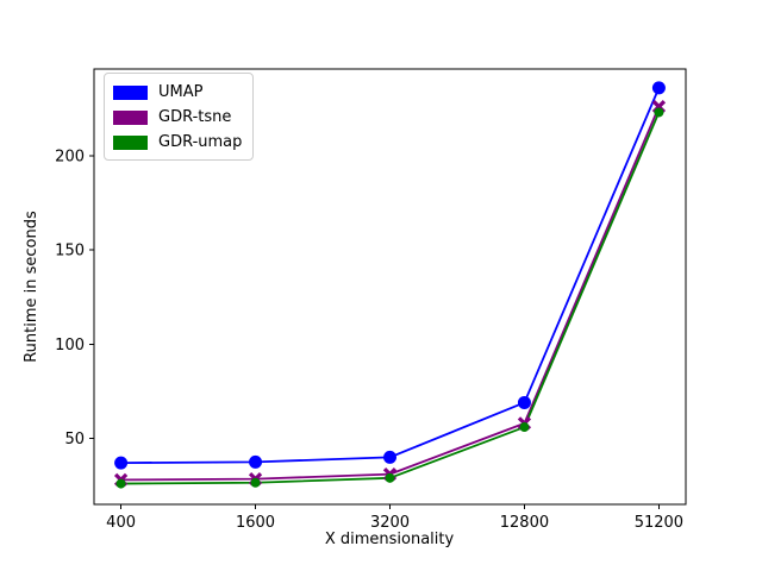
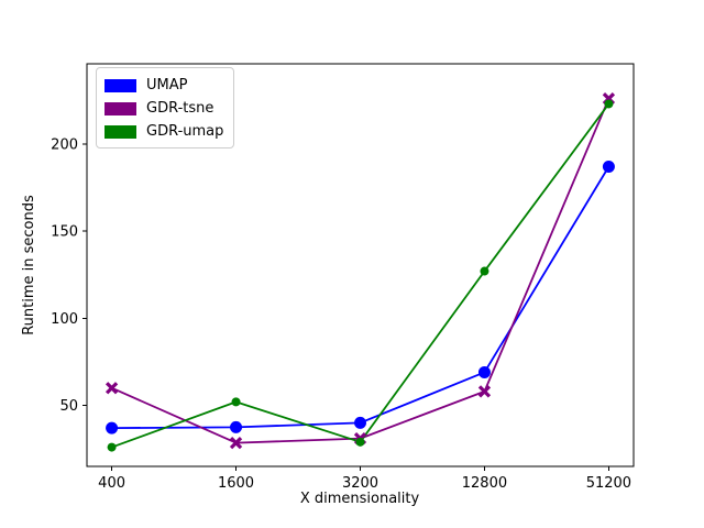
GDR-tsne/400: 28 -> 60
GDR-umap/1600: 26 -> 52
GDR-umap/12800: 56 -> 127
UMAP/51200: 236 -> 187
